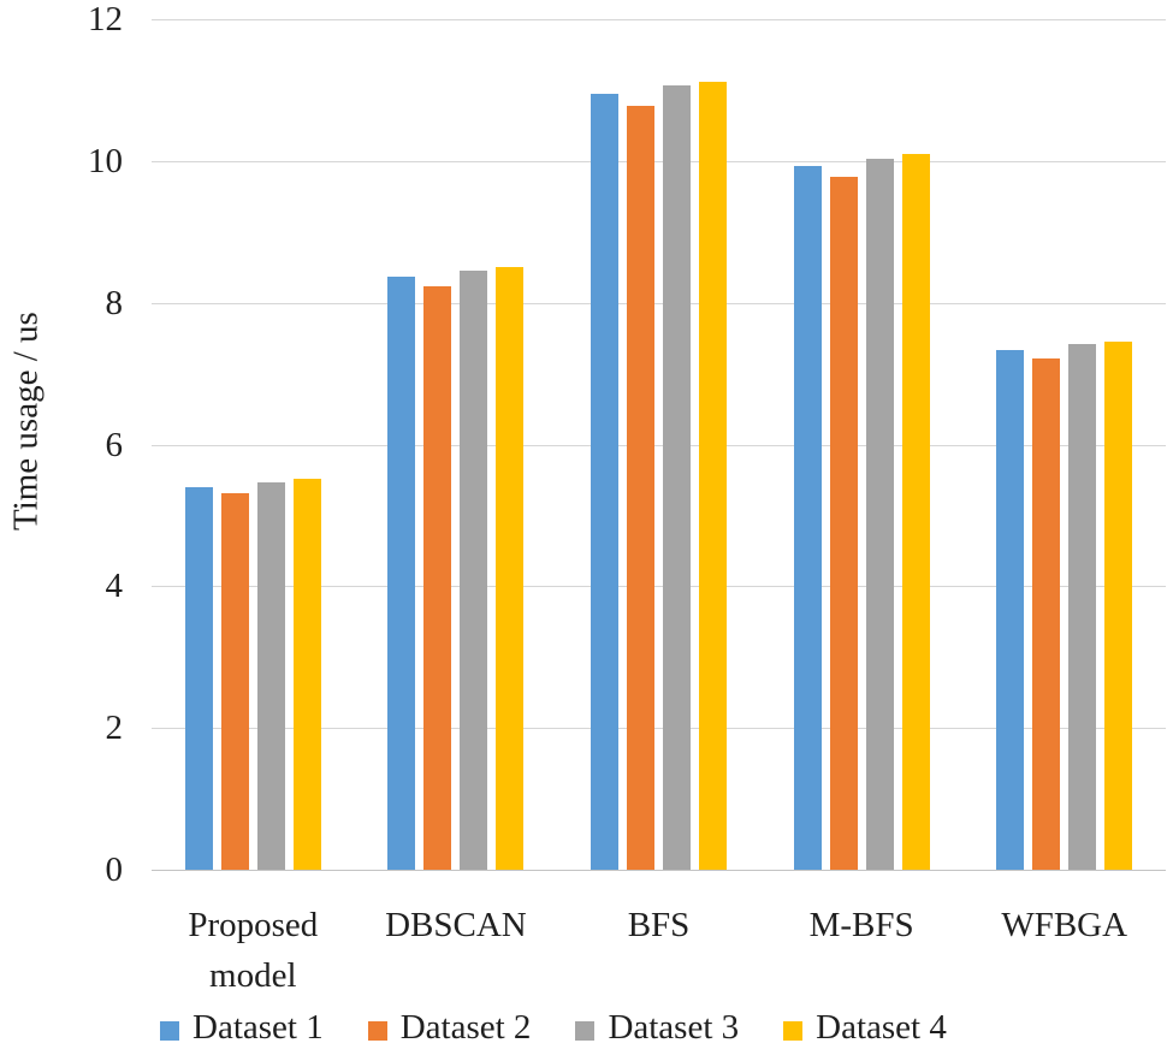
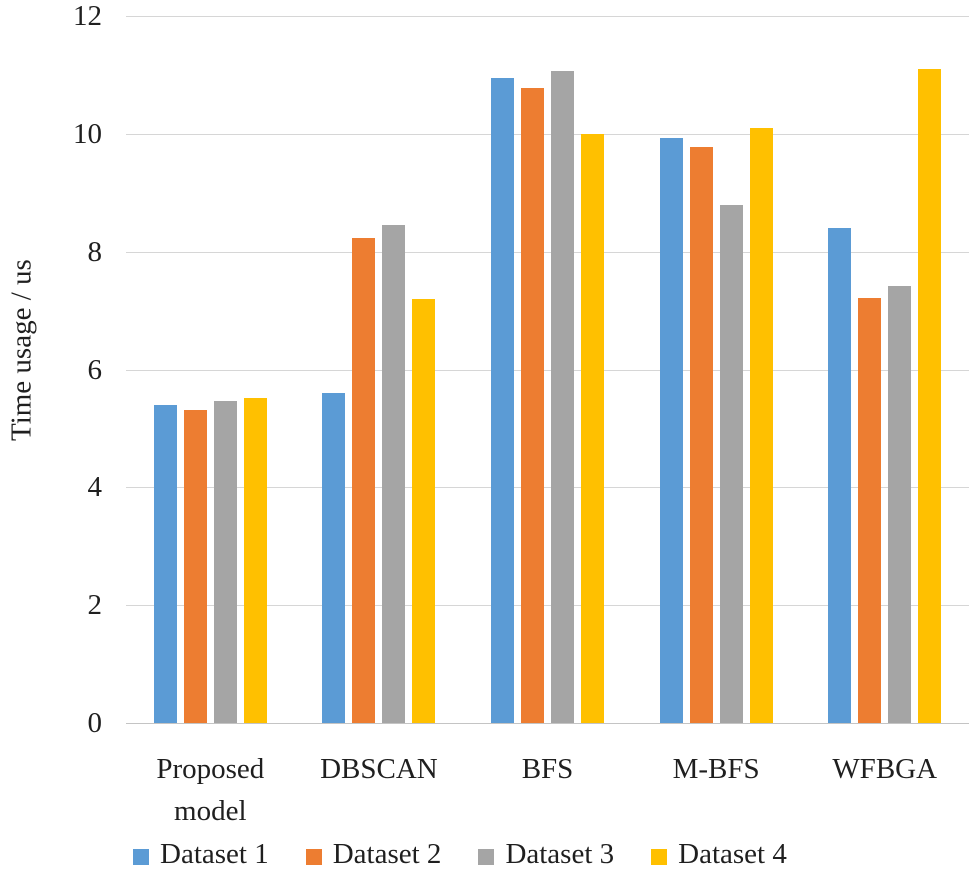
Dataset 1/DBSCAN: 8.4 -> 5.6
Dataset 4/DBSCAN: 8.5 -> 7.2
Dataset 4/BFS: 11.1 -> 10.0
Dataset 3/M-BFS: 10.0 -> 8.8
Dataset 1/WFBGA: 7.3 -> 8.4
Dataset 4/WFBGA: 7.5 -> 11.1
